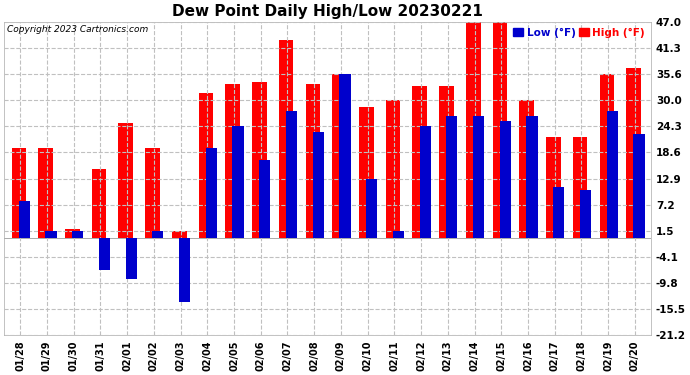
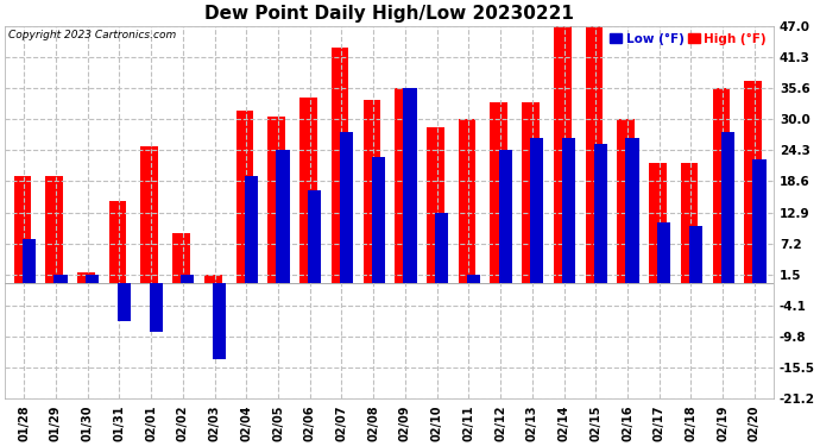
High (°F)/02/02: 19.5 -> 9.0
High (°F)/02/05: 33.5 -> 30.5
